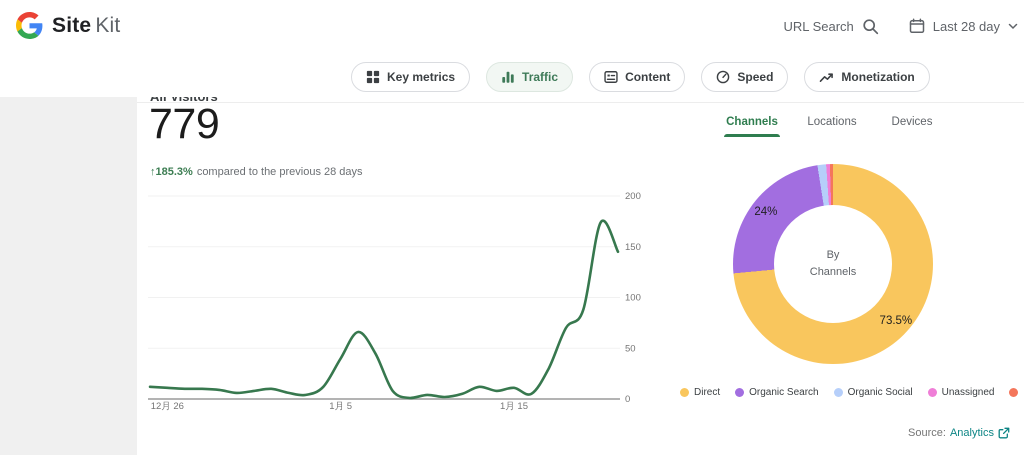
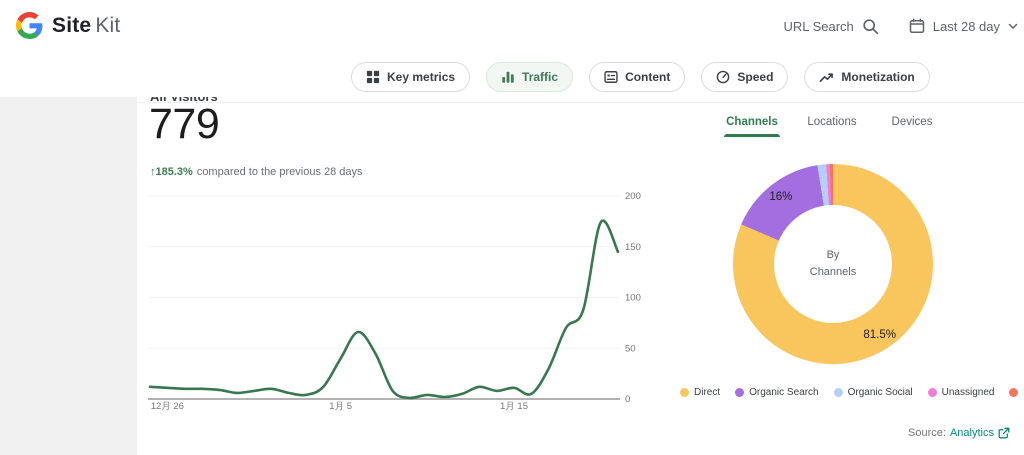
By Channels/Direct: 73.5% -> 81.5%
By Channels/Organic Search: 24% -> 16%
